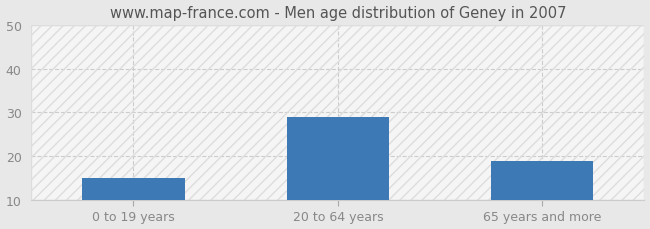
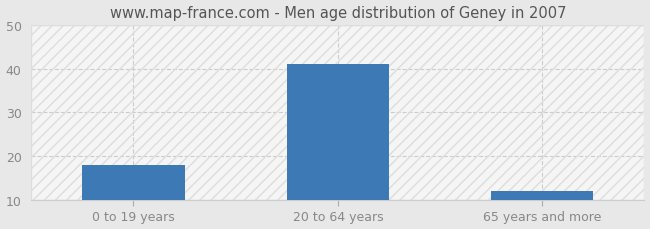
0 to 19 years: 15 -> 18
20 to 64 years: 29 -> 41
65 years and more: 19 -> 12
